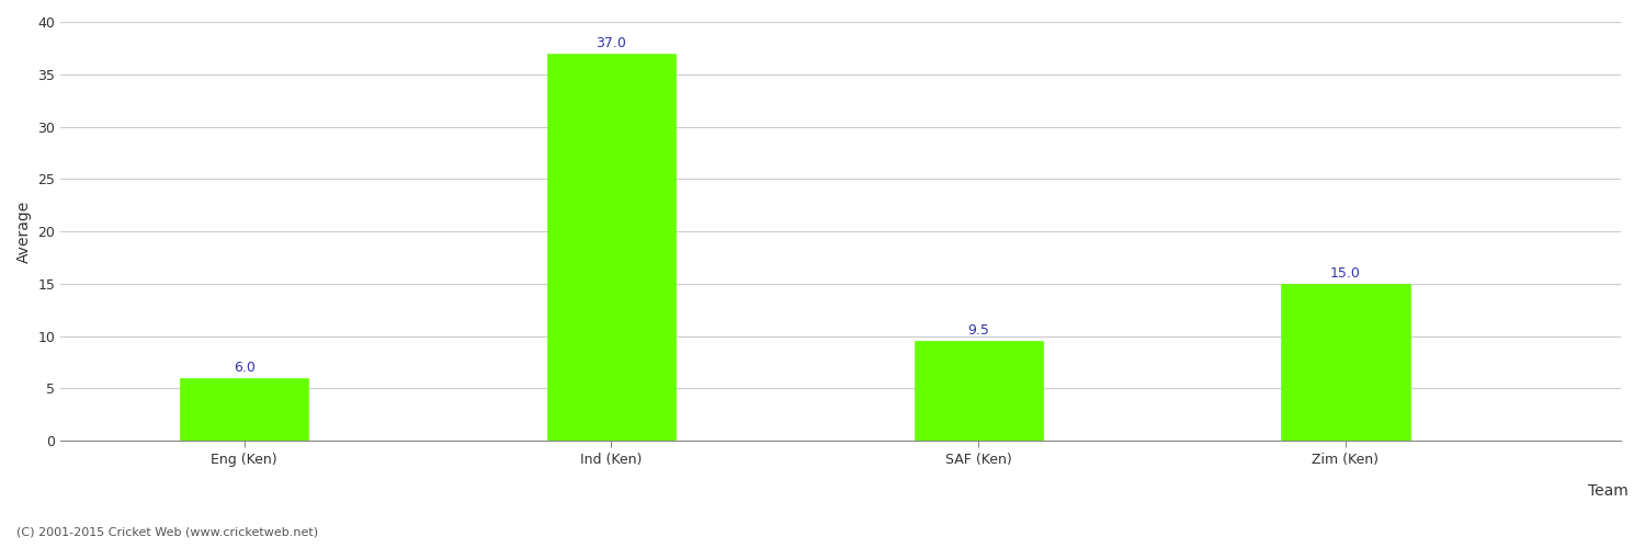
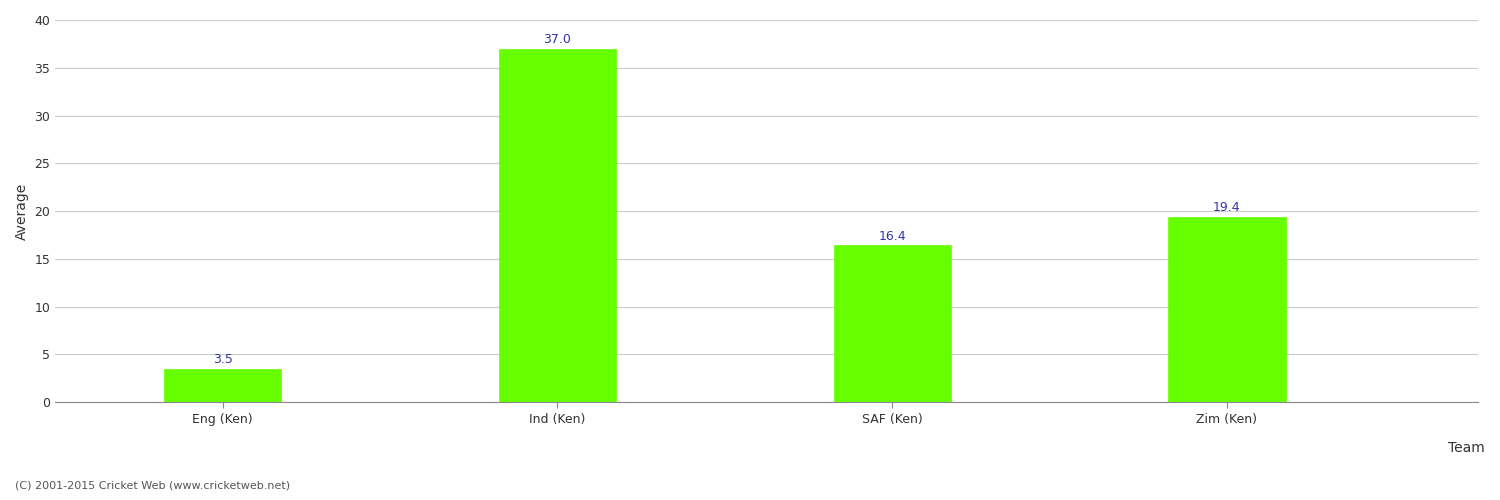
Eng (Ken): 6.0 -> 3.5
SAF (Ken): 9.5 -> 16.4
Zim (Ken): 15.0 -> 19.4
